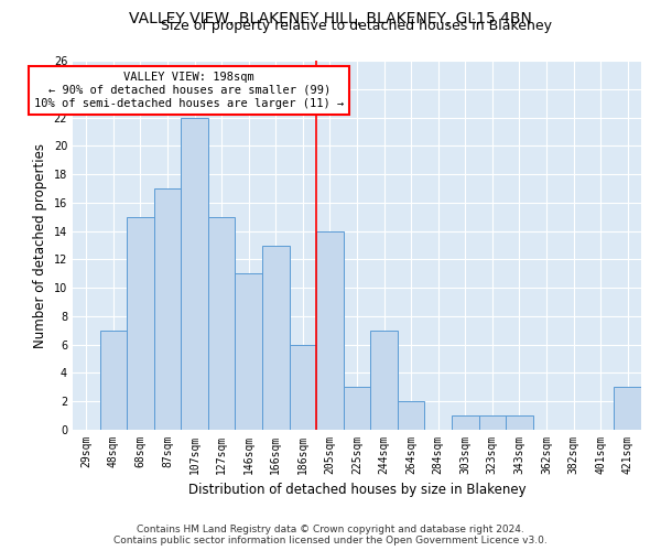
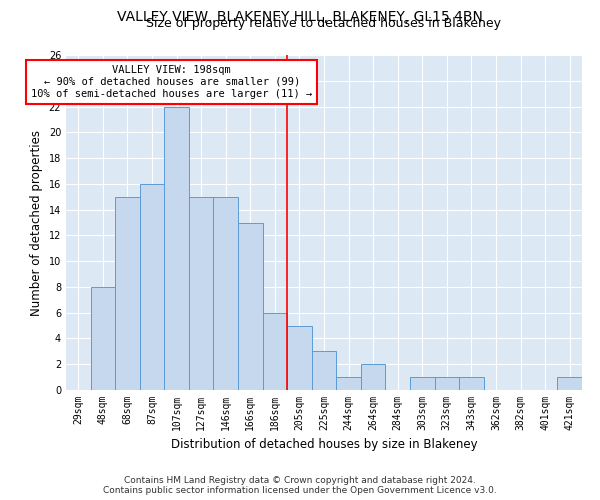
48sqm: 7 -> 8
87sqm: 17 -> 16
146sqm: 11 -> 15
205sqm: 14 -> 5
244sqm: 7 -> 1
421sqm: 3 -> 1
